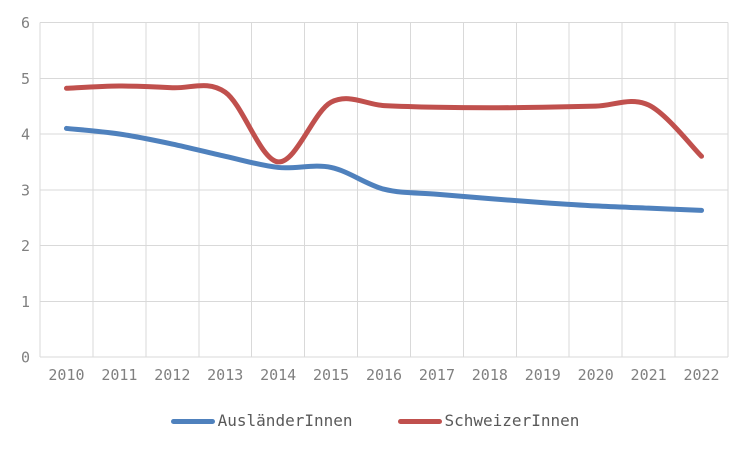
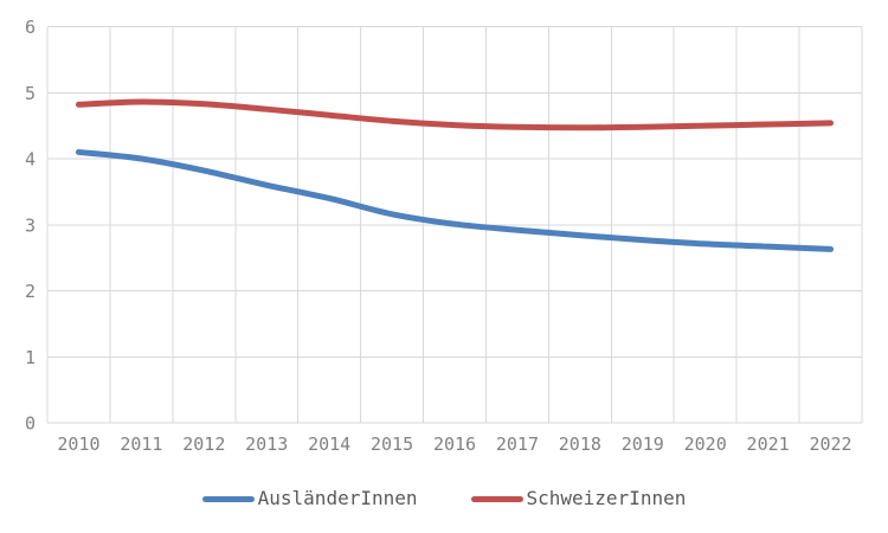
SchweizerInnen/2014: 3.5 -> 4.7
AusländerInnen/2015: 3.4 -> 3.2
SchweizerInnen/2022: 3.6 -> 4.5
